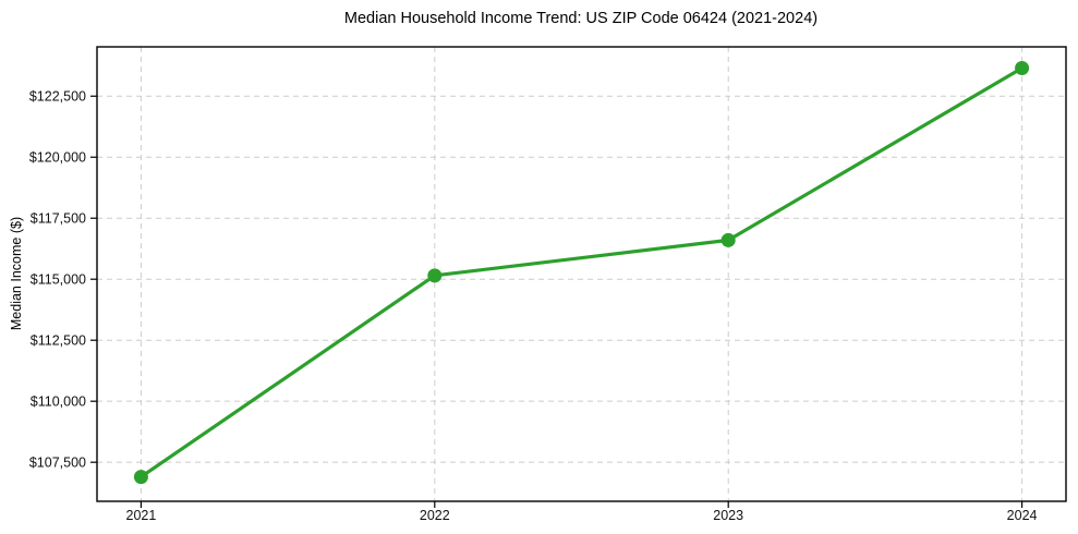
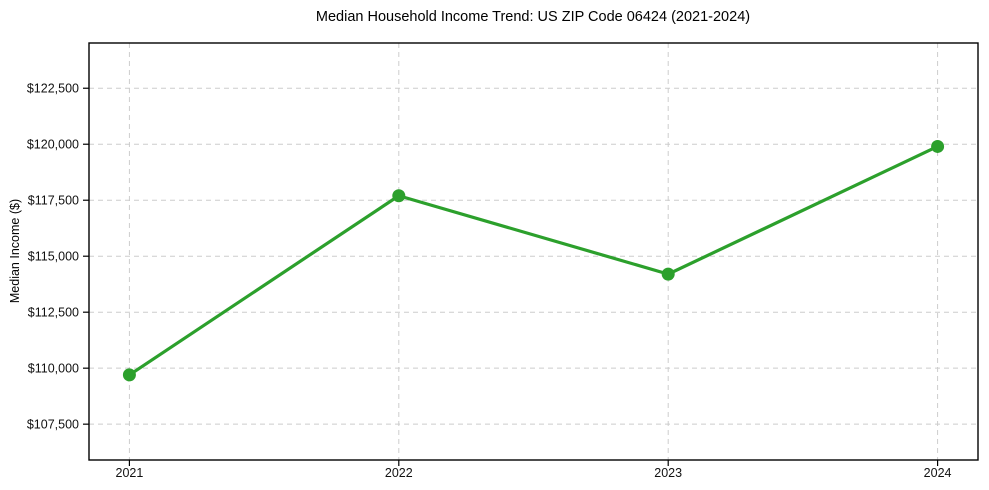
2021: $106900 -> $109700
2022: $115200 -> $117700
2023: $116600 -> $114200
2024: $123600 -> $119900
